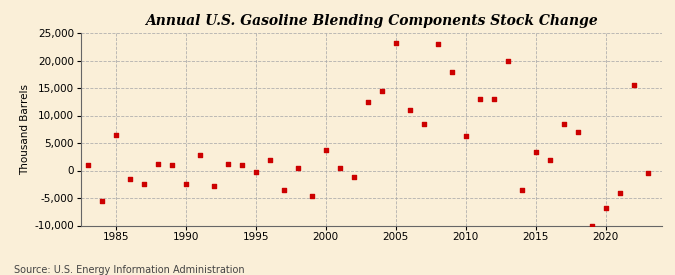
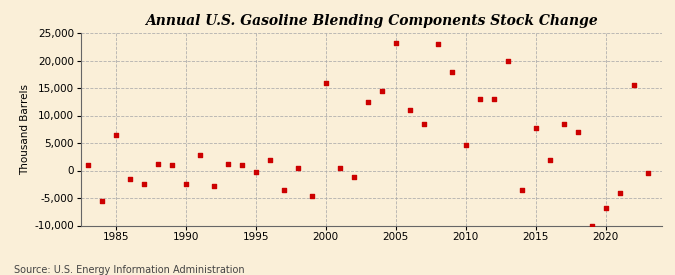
2000: 3,800 -> 16,000
2010: 6,200 -> 4,600
2015: 3,300 -> 7,800
